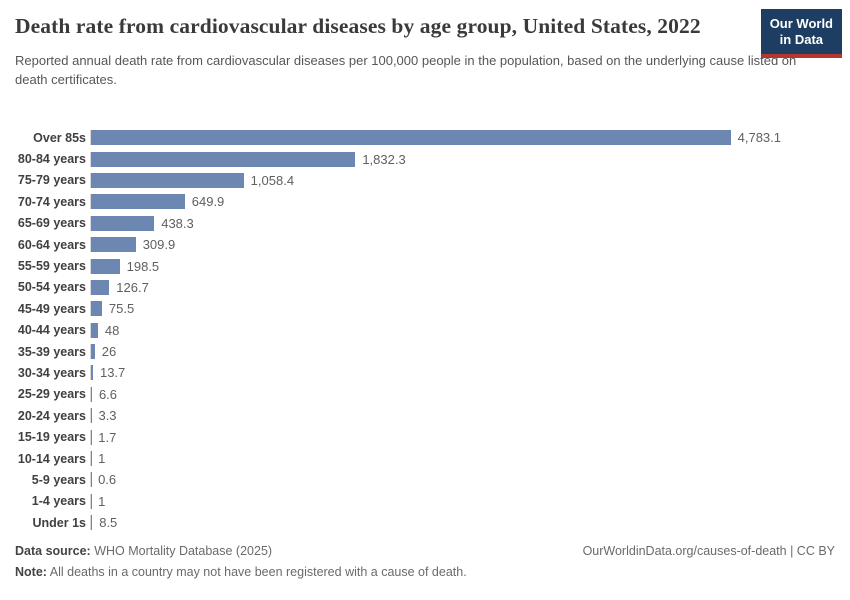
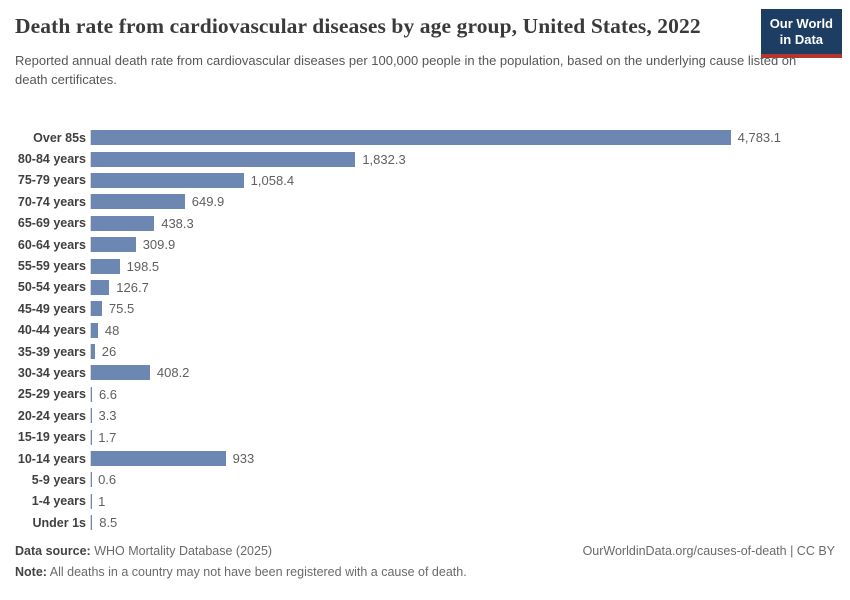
30-34 years: 13.7 -> 408.2
10-14 years: 1 -> 933
